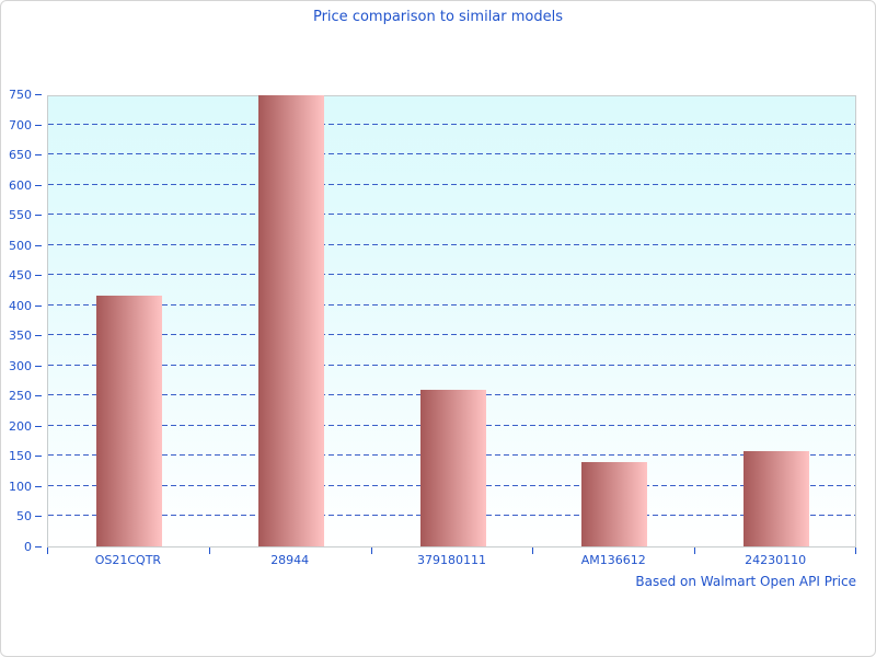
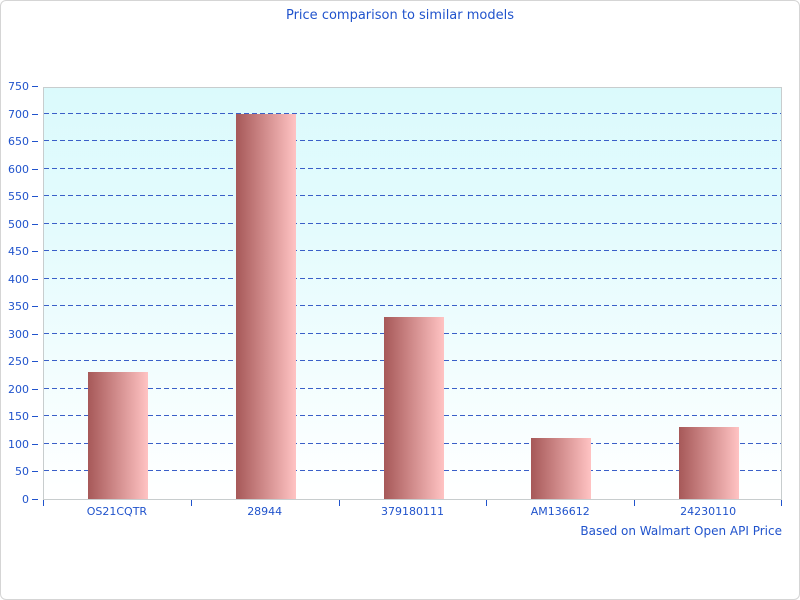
OS21CQTR: 420 -> 230
28944: 750 -> 700
379180111: 260 -> 330
AM136612: 140 -> 110
24230110: 160 -> 130
